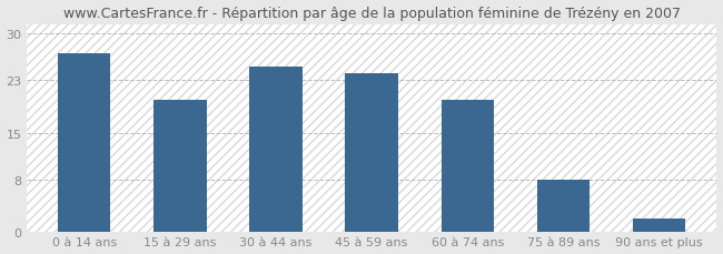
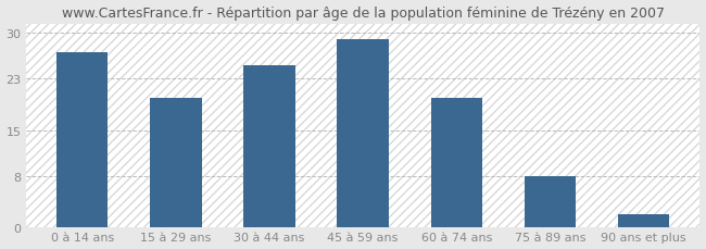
45 à 59 ans: 24 -> 29
